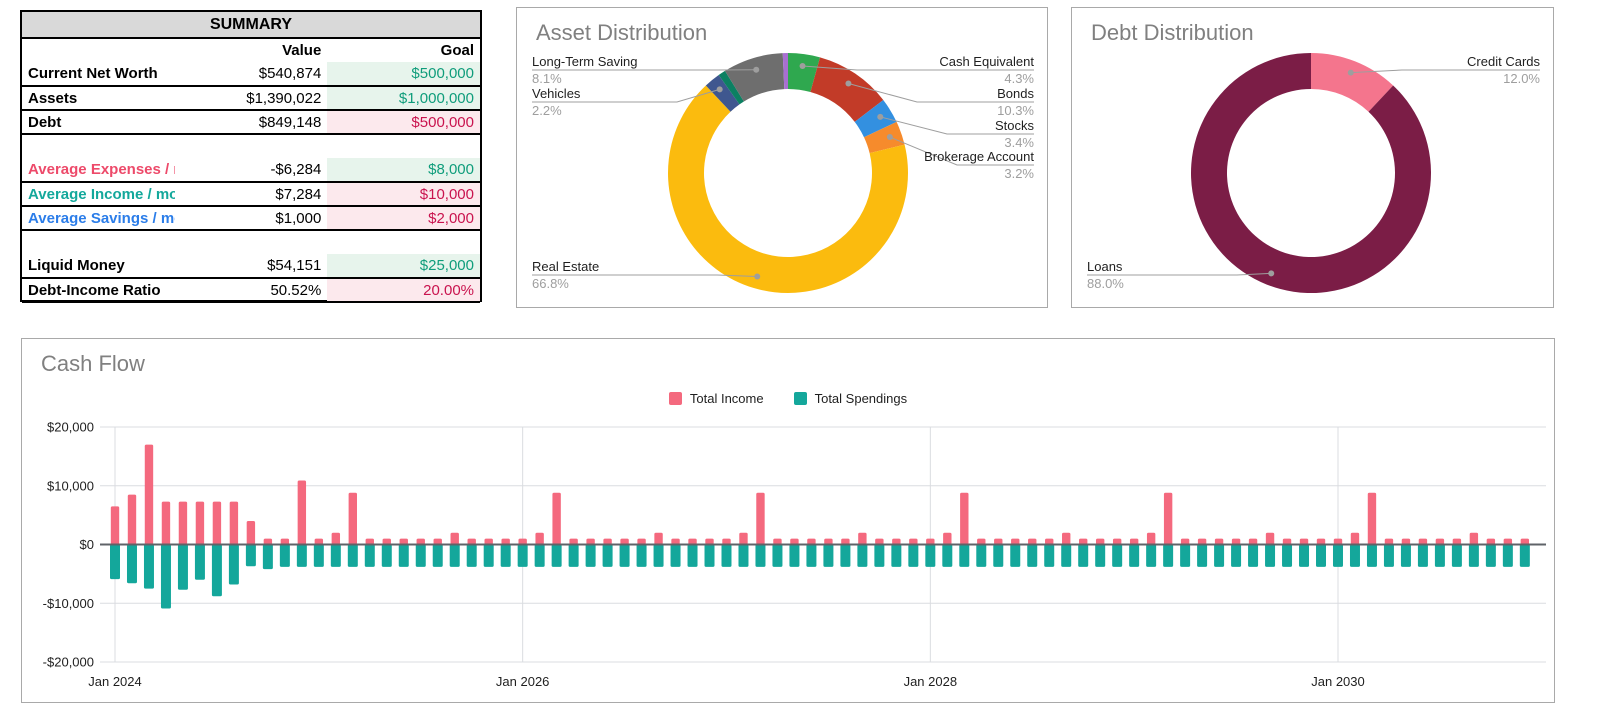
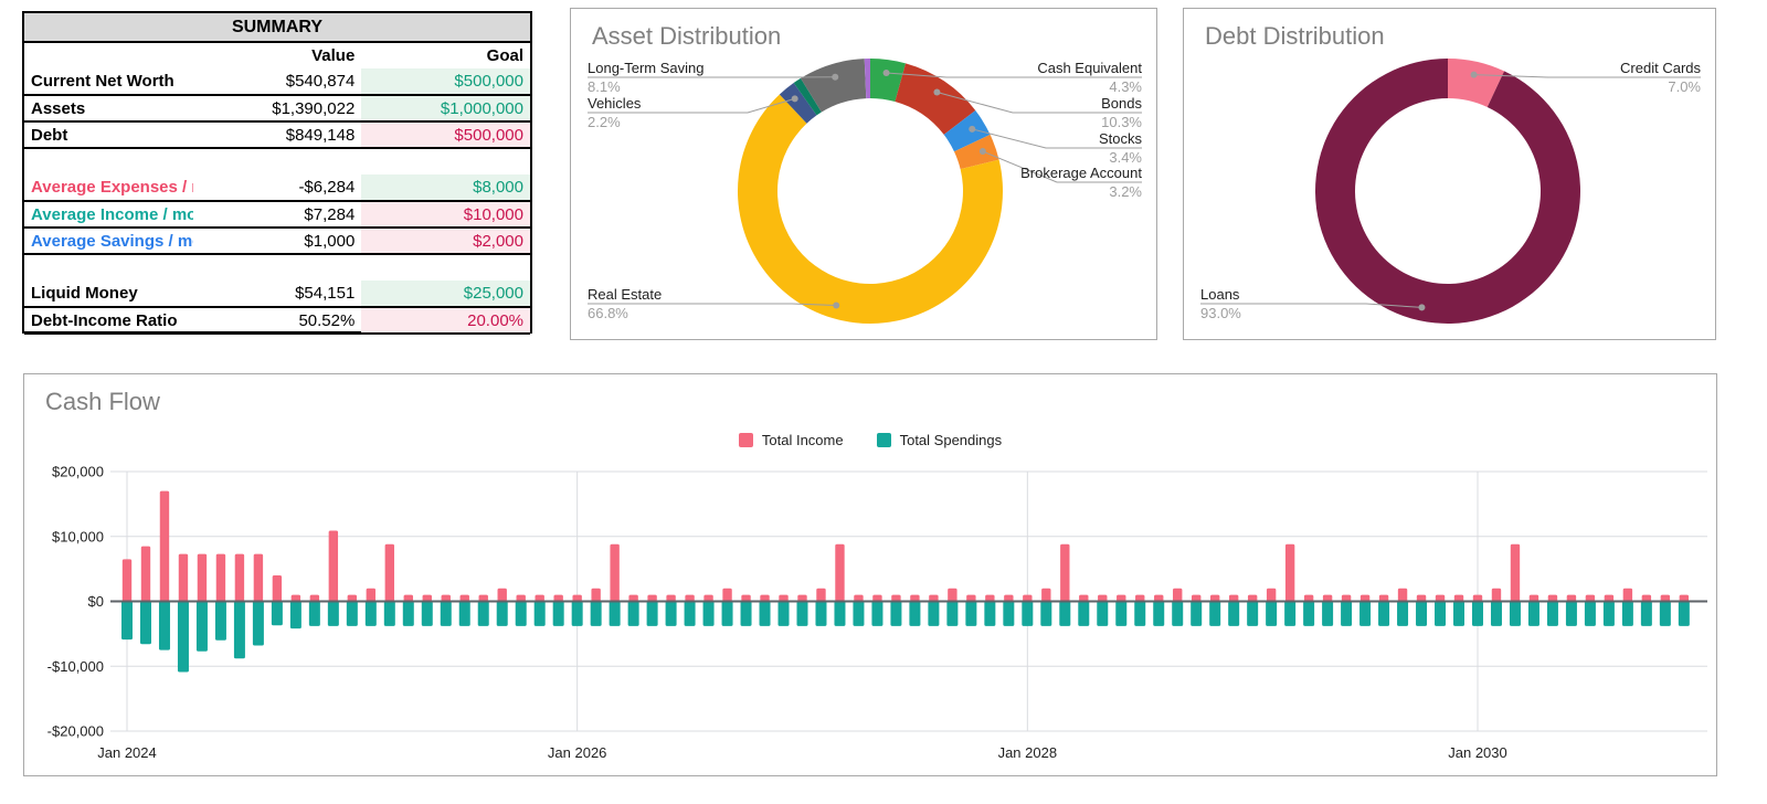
Debt Distribution/Credit Cards: 12.0% -> 7.0%
Debt Distribution/Loans: 88.0% -> 93.0%
